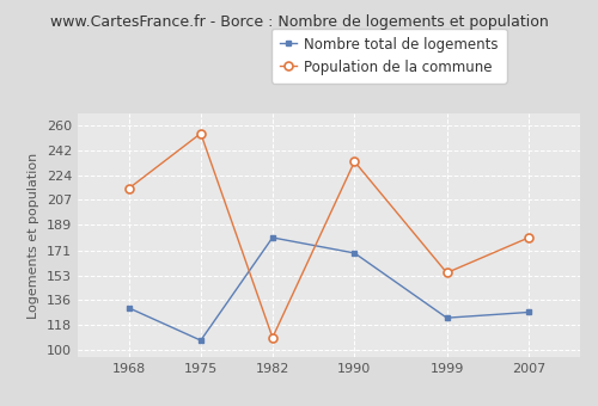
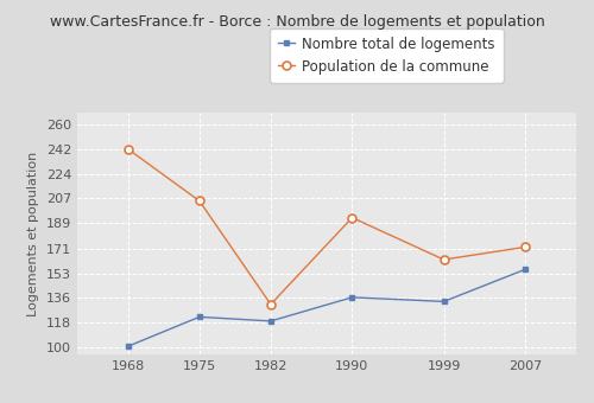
Nombre total de logements/1968: 130 -> 101
Population de la commune/1968: 215 -> 242
Nombre total de logements/1975: 107 -> 122
Population de la commune/1975: 254 -> 205
Nombre total de logements/1982: 180 -> 119
Population de la commune/1982: 109 -> 131
Nombre total de logements/1990: 169 -> 136
Population de la commune/1990: 234 -> 193
Nombre total de logements/1999: 123 -> 133
Population de la commune/1999: 155 -> 163
Nombre total de logements/2007: 127 -> 156
Population de la commune/2007: 180 -> 172
